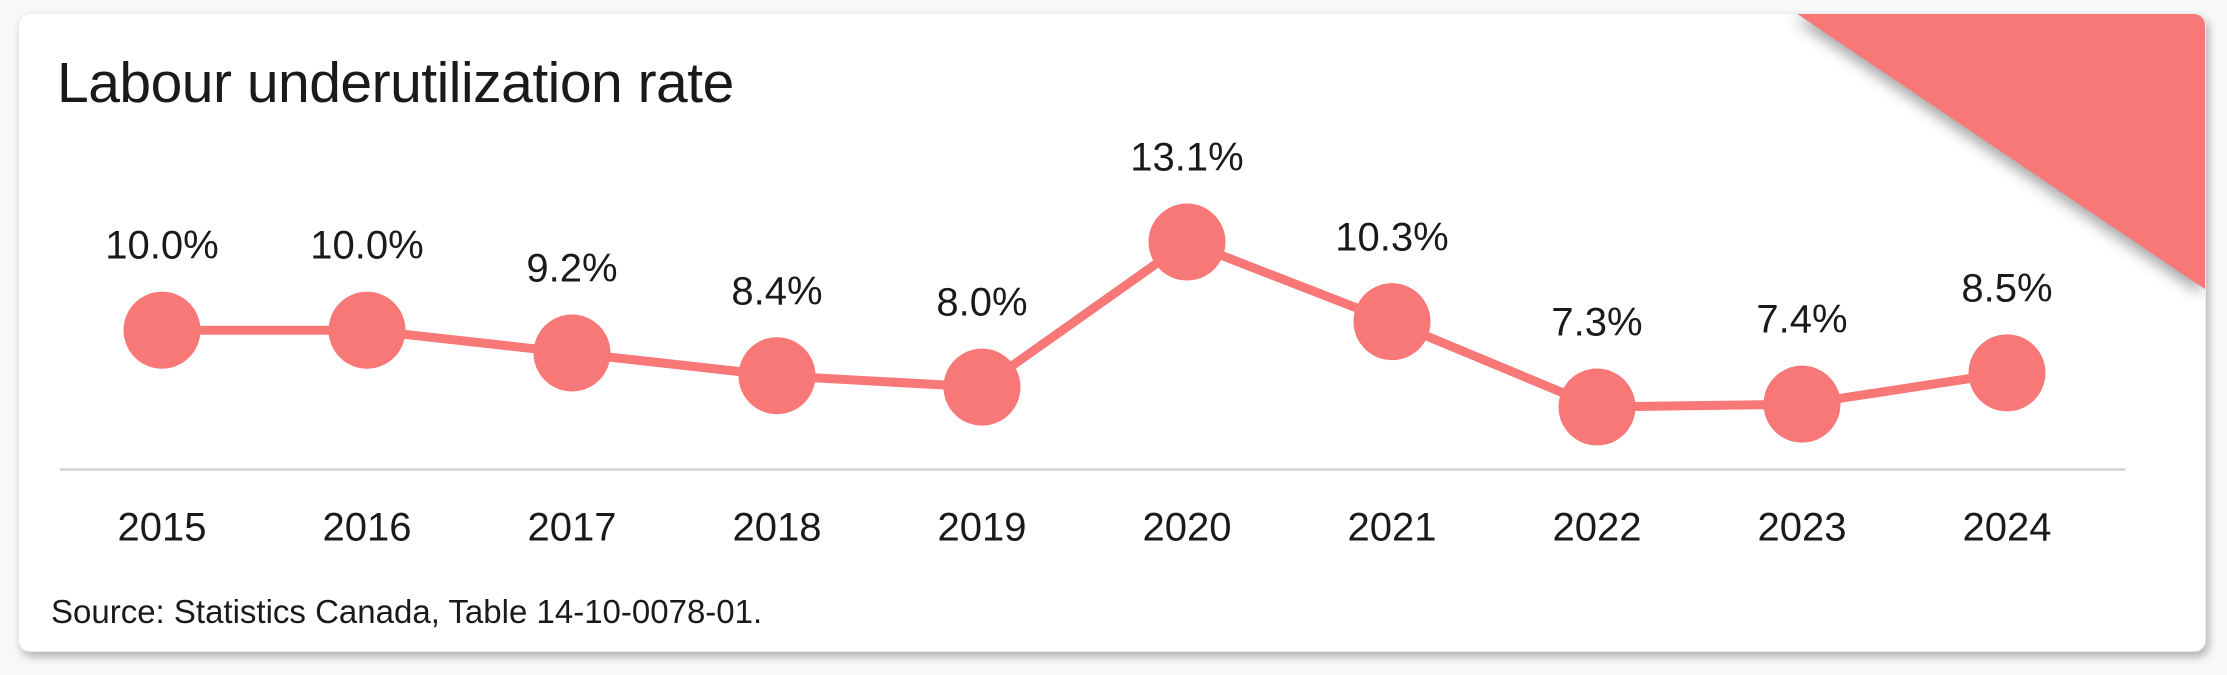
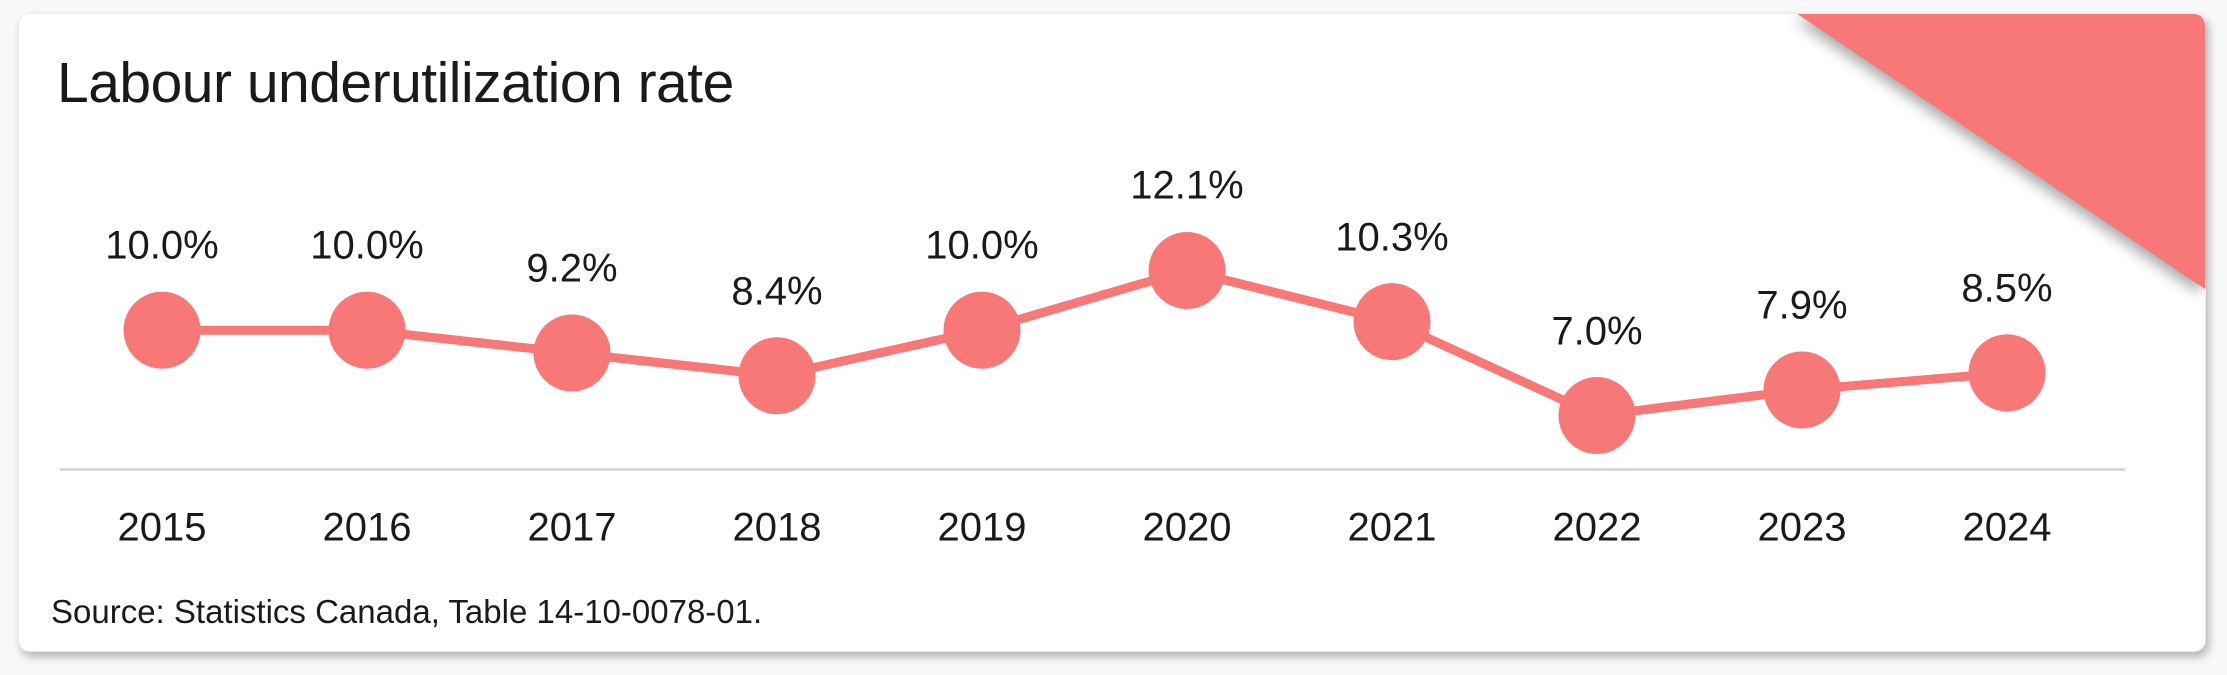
2019: 8.0% -> 10.0%
2020: 13.1% -> 12.1%
2022: 7.3% -> 7.0%
2023: 7.4% -> 7.9%
